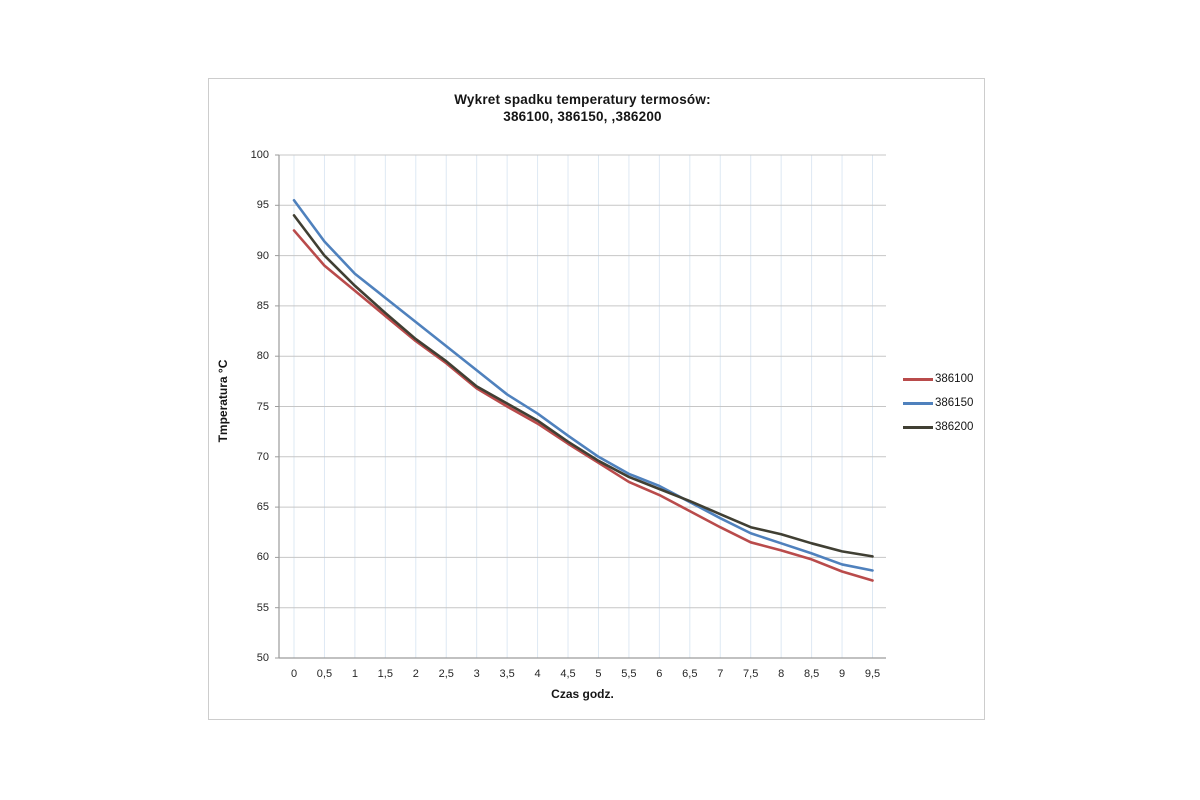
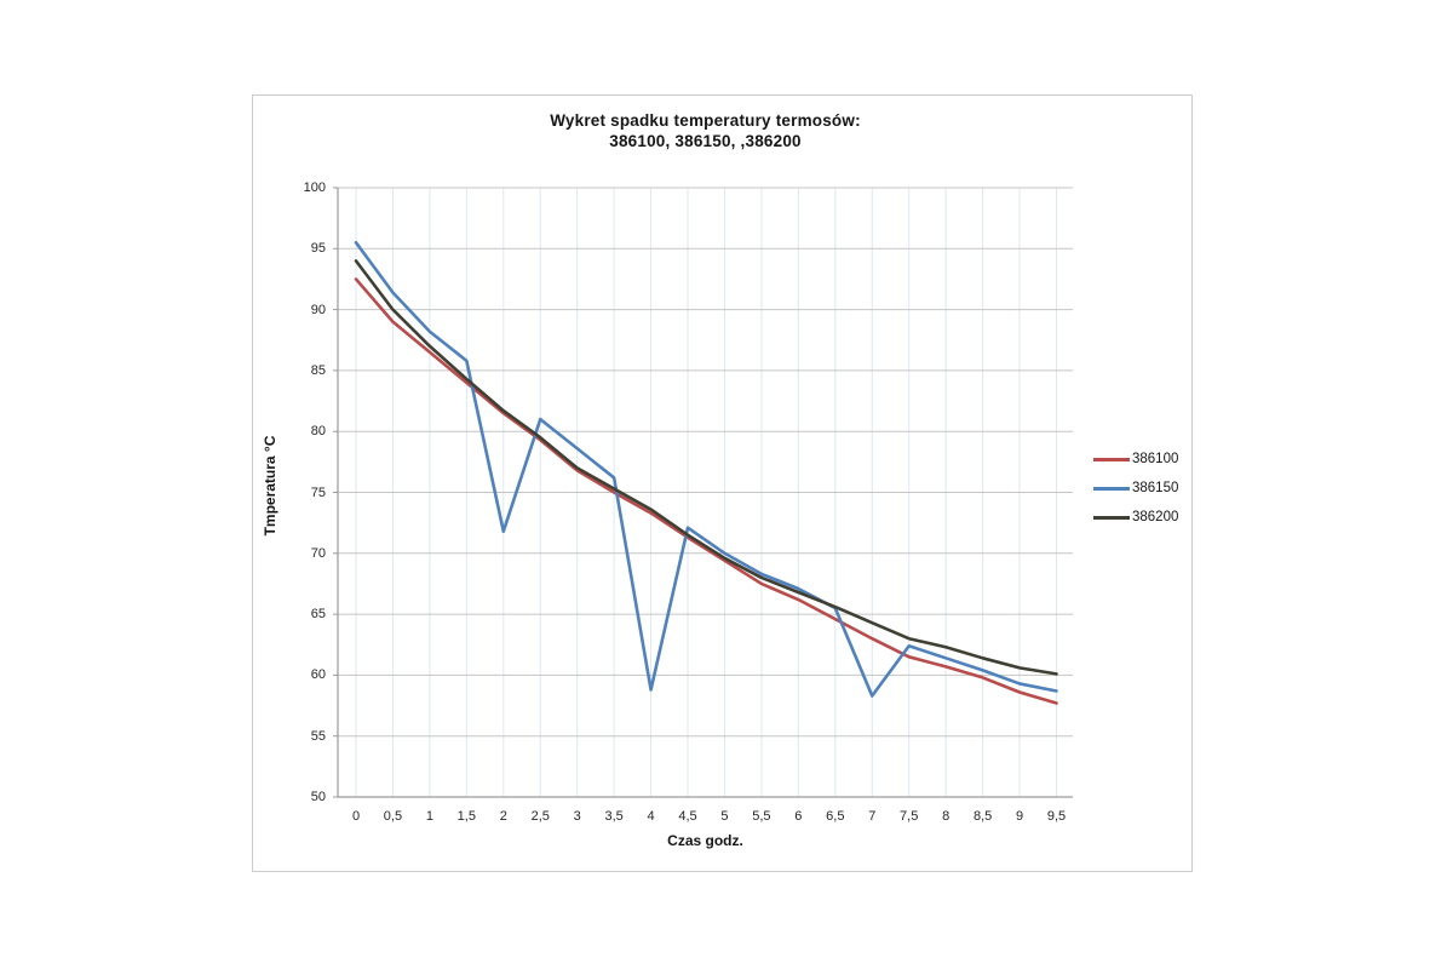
386150/2: 83.4 -> 71.8
386150/4: 74.3 -> 58.8
386150/7: 63.9 -> 58.3
